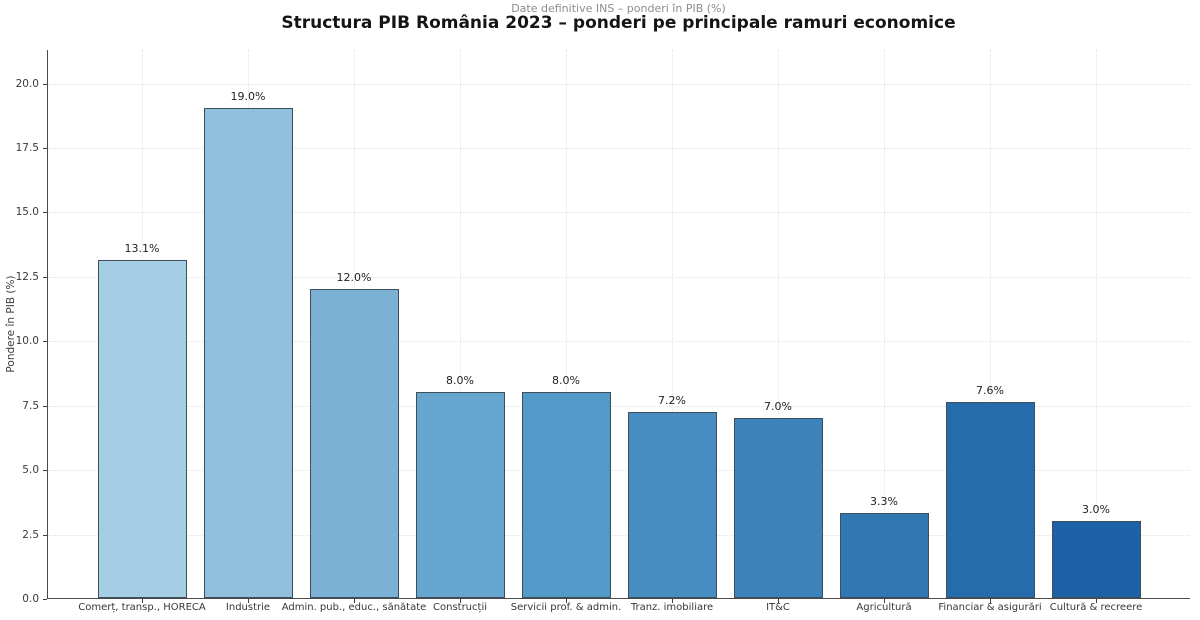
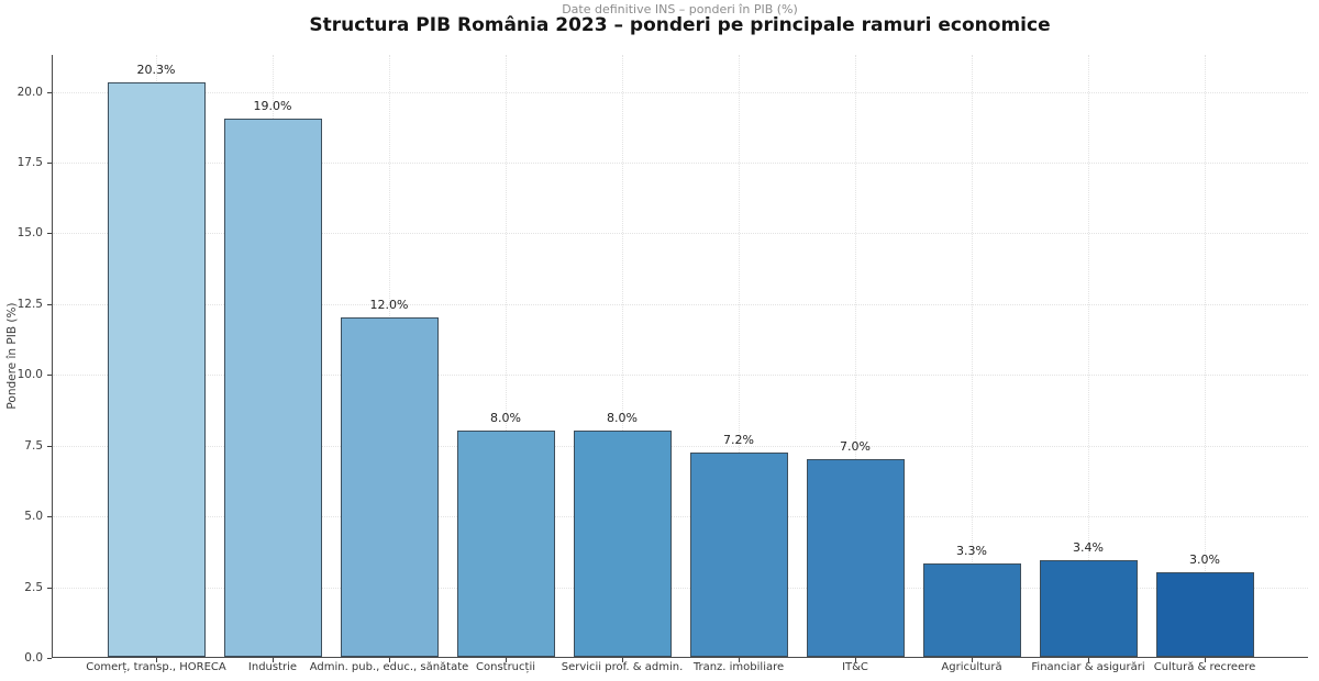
Comerț, transp., HORECA: 13.1% -> 20.3%
Financiar & asigurări: 7.6% -> 3.4%
